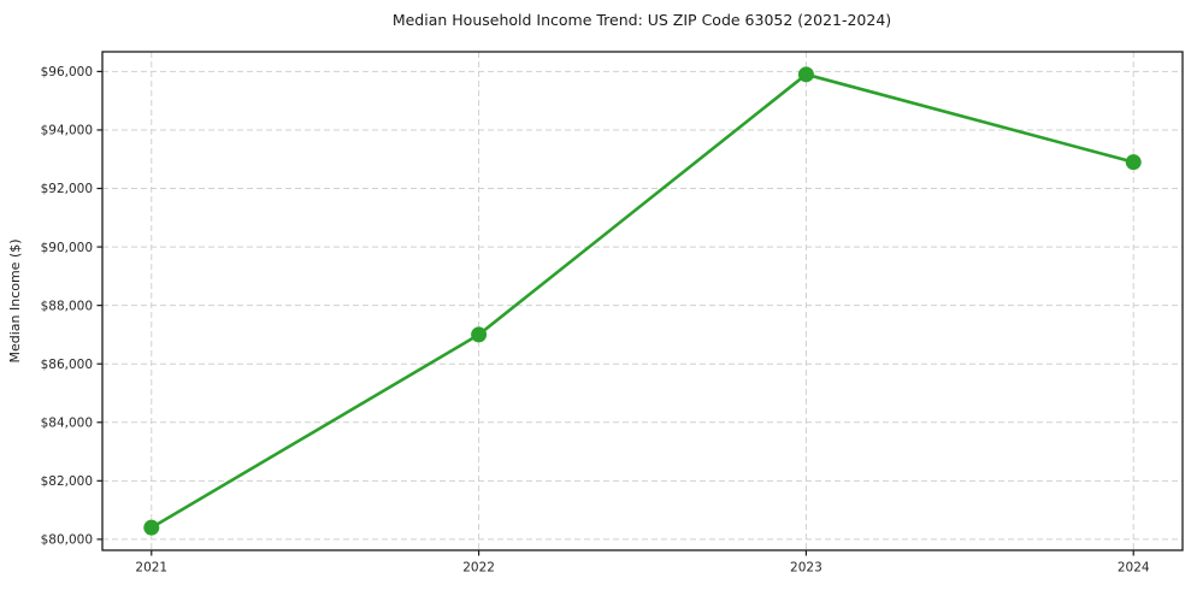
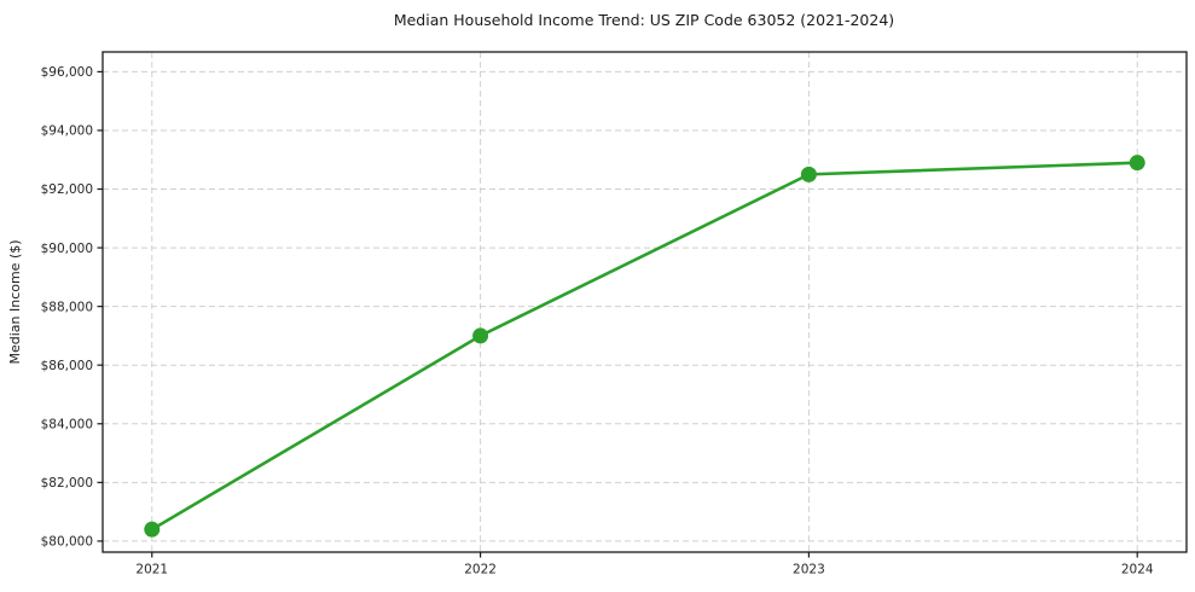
2023: $95900 -> $92500
